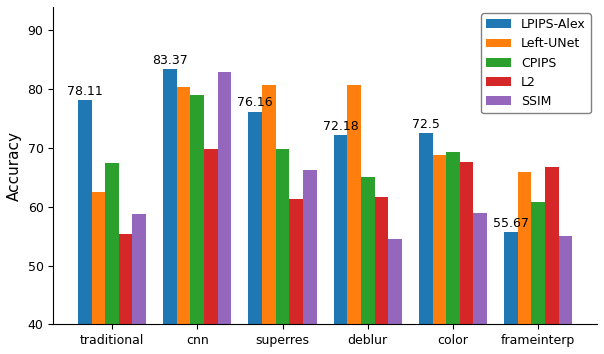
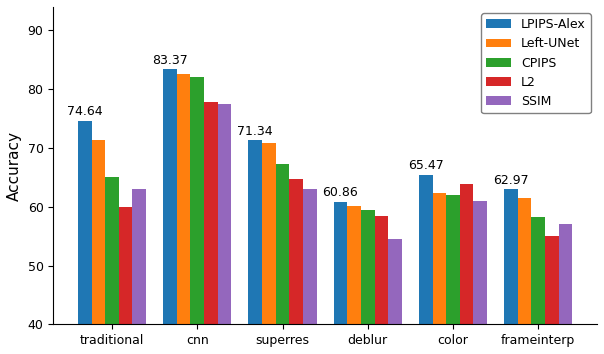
LPIPS-Alex/traditional: 78.11 -> 74.64
Left-UNet/traditional: 62.6 -> 71.3
CPIPS/traditional: 67.4 -> 65.0
L2/traditional: 55.4 -> 60.0
SSIM/traditional: 58.8 -> 63.0
Left-UNet/cnn: 80.4 -> 82.6
CPIPS/cnn: 79.0 -> 82.0
L2/cnn: 69.8 -> 77.8
SSIM/cnn: 83.0 -> 77.5
LPIPS-Alex/superres: 76.16 -> 71.34
Left-UNet/superres: 80.8 -> 70.8
CPIPS/superres: 69.8 -> 67.2
L2/superres: 61.4 -> 64.8
SSIM/superres: 66.2 -> 63.0
LPIPS-Alex/deblur: 72.18 -> 60.86
Left-UNet/deblur: 80.8 -> 60.1
CPIPS/deblur: 65.0 -> 59.5
L2/deblur: 61.6 -> 58.5
LPIPS-Alex/color: 72.5 -> 65.47
Left-UNet/color: 68.8 -> 62.4
CPIPS/color: 69.4 -> 62.0
L2/color: 67.6 -> 63.8
SSIM/color: 59.0 -> 61.0
LPIPS-Alex/frameinterp: 55.67 -> 62.97
Left-UNet/frameinterp: 66.0 -> 61.5
CPIPS/frameinterp: 60.8 -> 58.2
L2/frameinterp: 66.8 -> 55.0
SSIM/frameinterp: 55.0 -> 57.0
